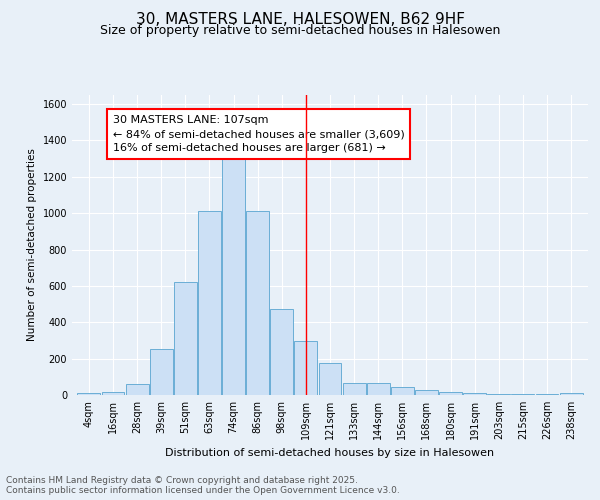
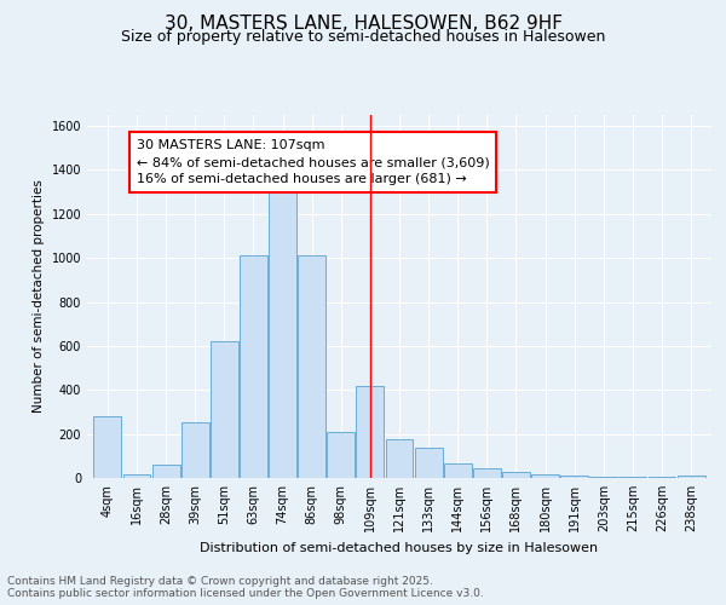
4sqm: 10 -> 280
98sqm: 480 -> 210
109sqm: 300 -> 420
133sqm: 60 -> 140
